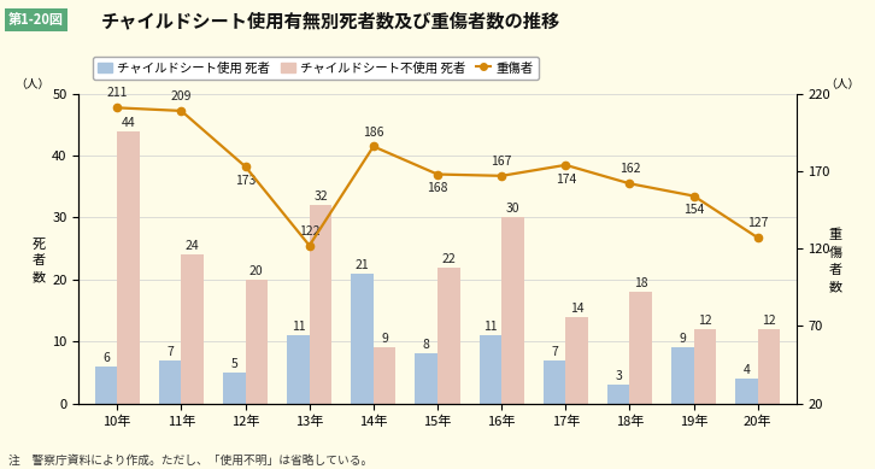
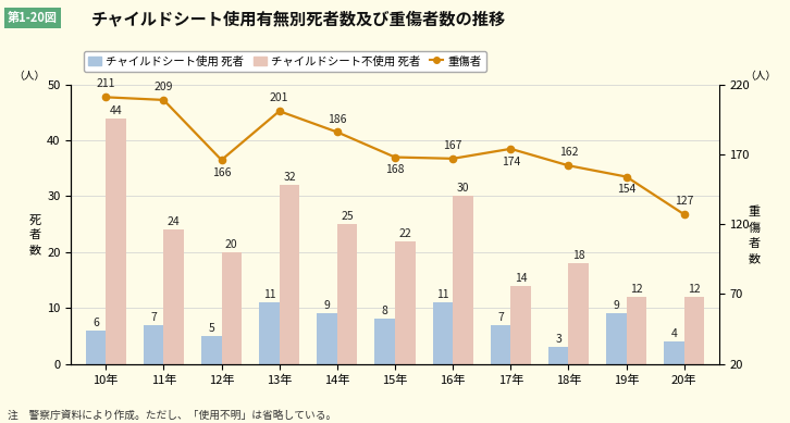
重傷者/12年: 173 -> 166
重傷者/13年: 122 -> 201
チャイルドシート使用 死者/14年: 21 -> 9
チャイルドシート不使用 死者/14年: 9 -> 25
